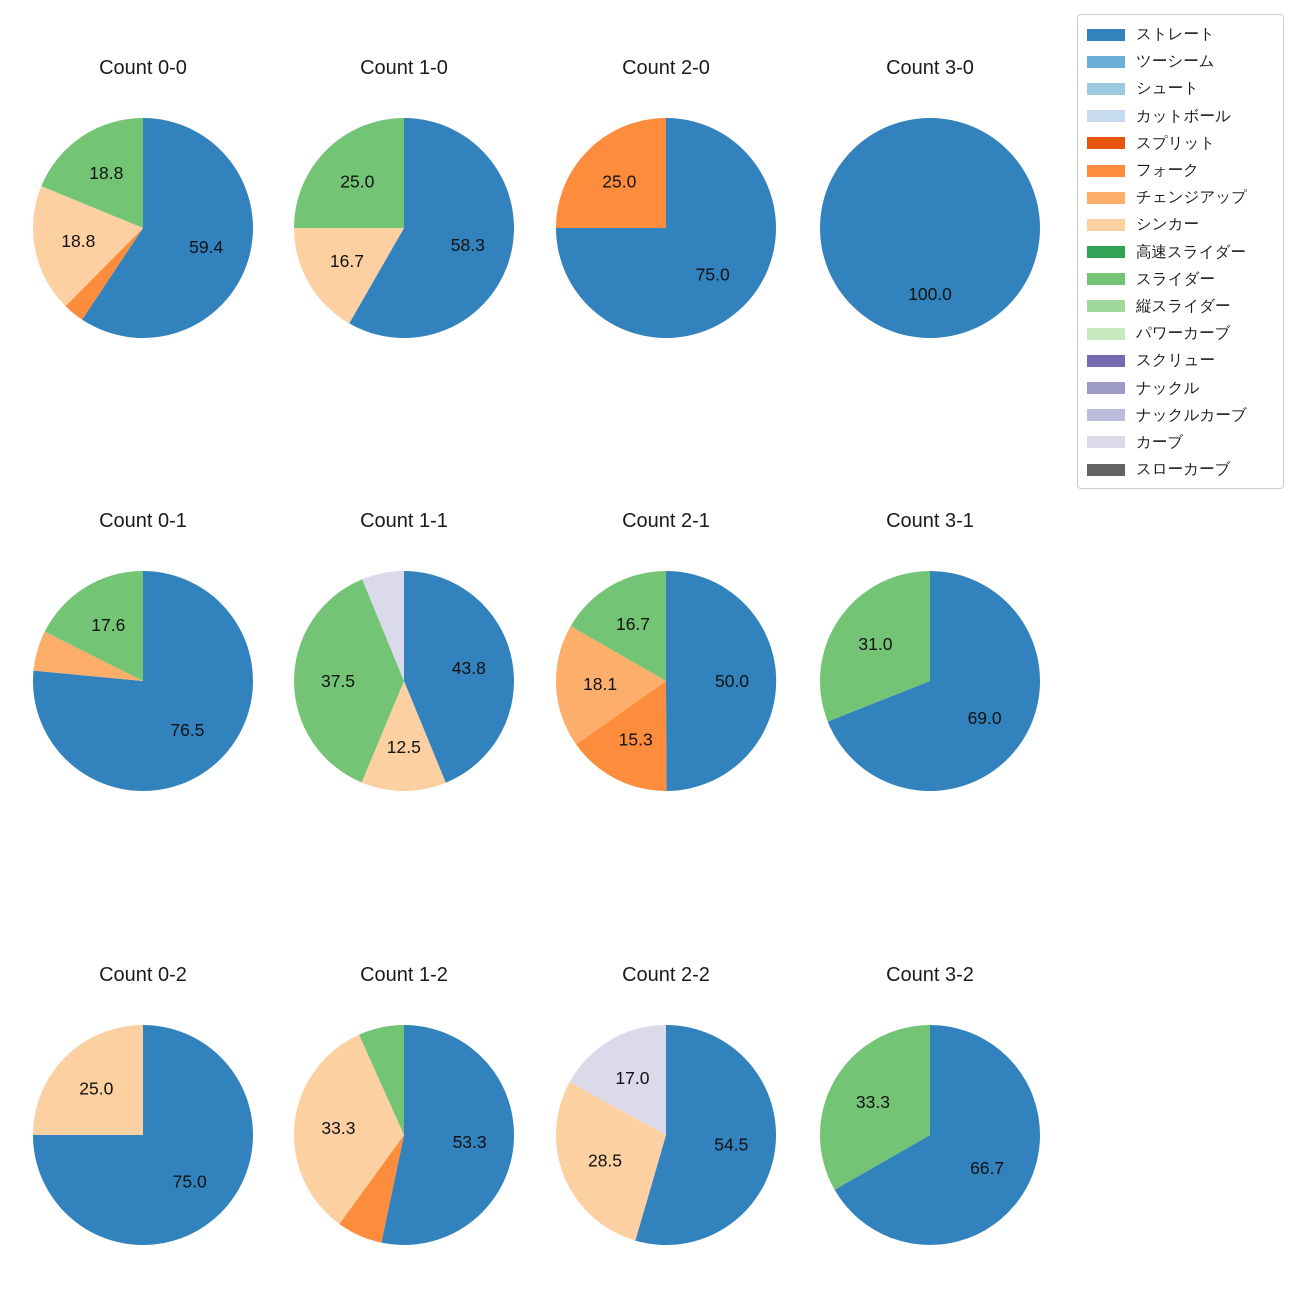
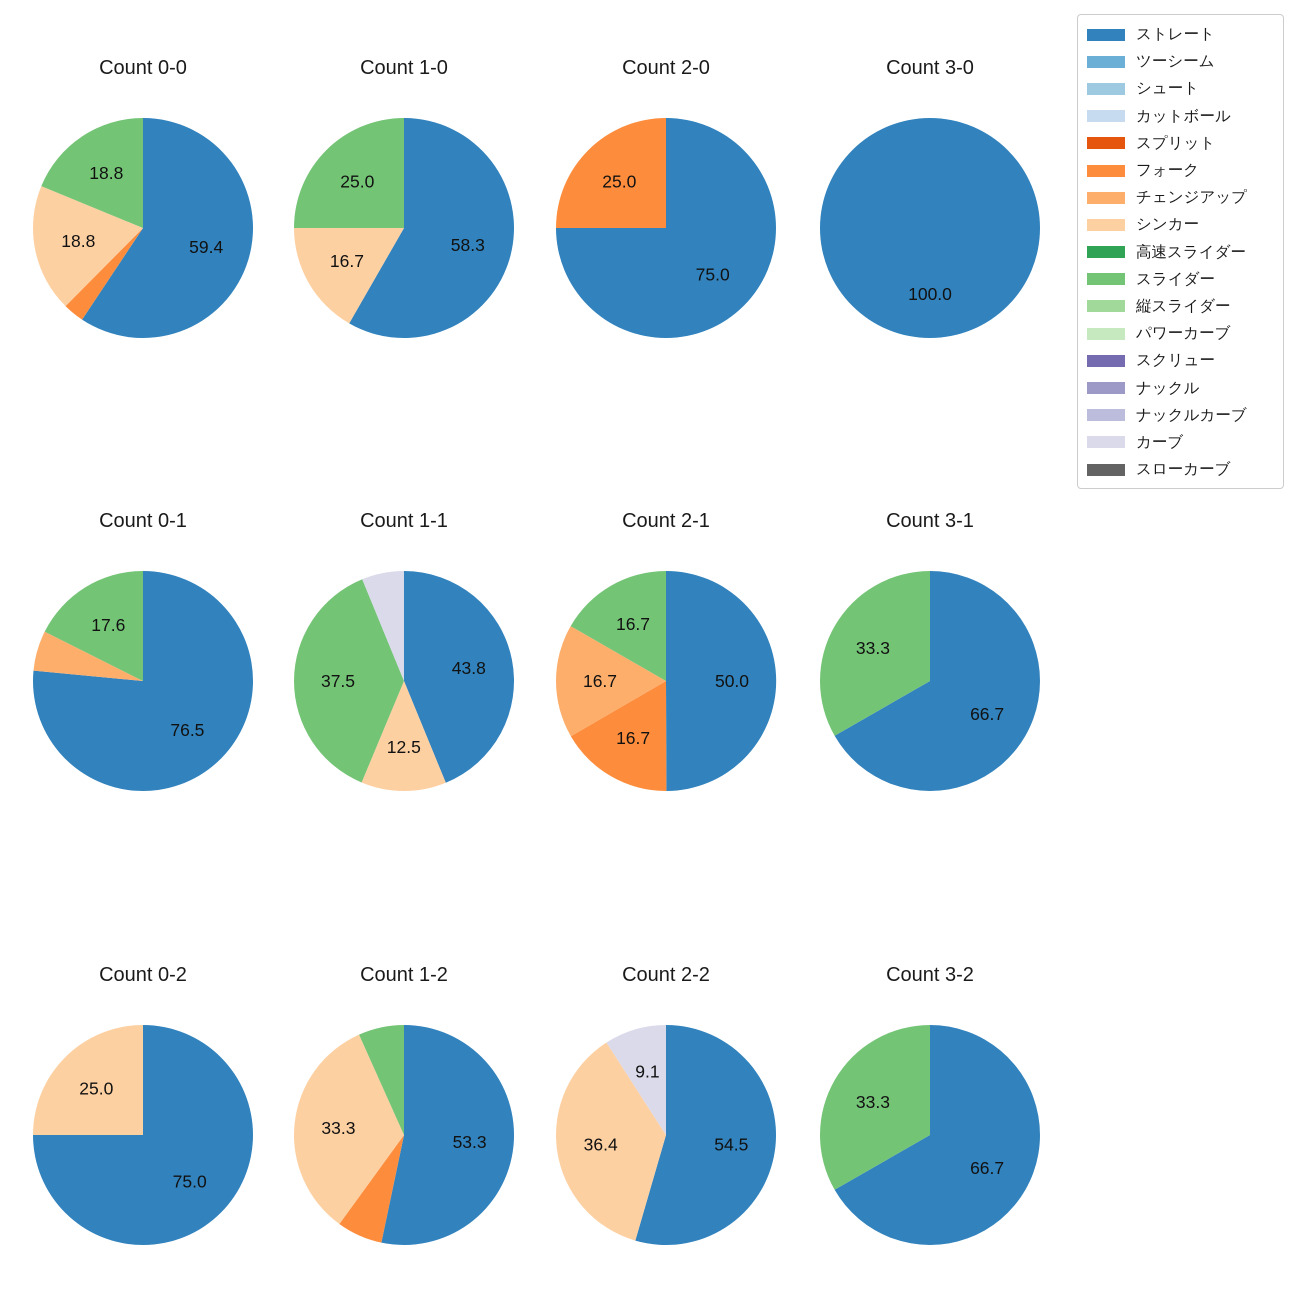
Count 2-1/フォーク: 15.3 -> 16.7
Count 2-1/チェンジアップ: 18.1 -> 16.7
Count 3-1/ストレート: 69.0 -> 66.7
Count 3-1/スライダー: 31.0 -> 33.3
Count 2-2/シンカー: 28.5 -> 36.4
Count 2-2/カーブ: 17.0 -> 9.1
